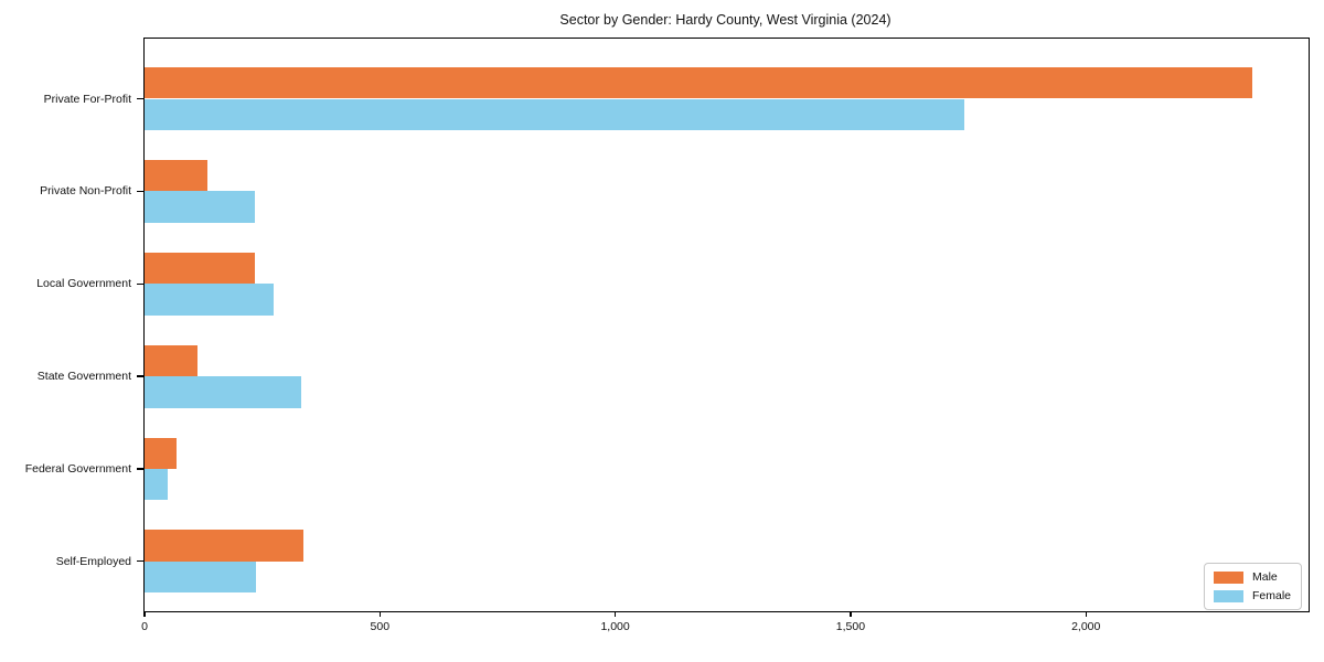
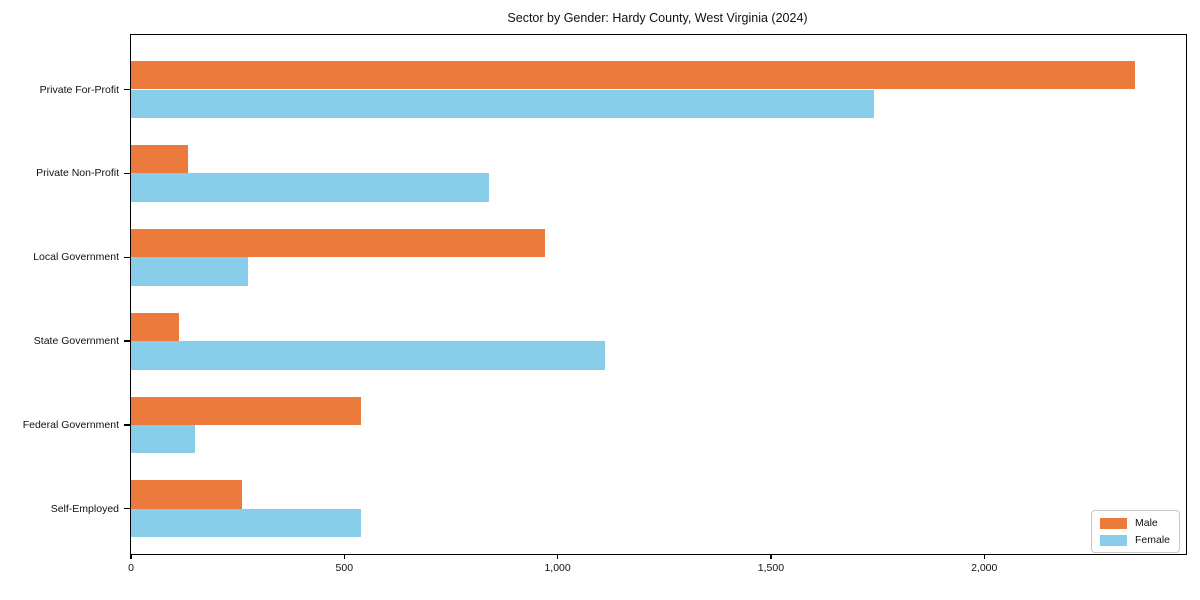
Female/Private Non-Profit: 230 -> 840
Male/Local Government: 230 -> 970
Female/State Government: 330 -> 1110
Male/Federal Government: 70 -> 540
Female/Federal Government: 50 -> 150
Male/Self-Employed: 340 -> 260
Female/Self-Employed: 240 -> 540
